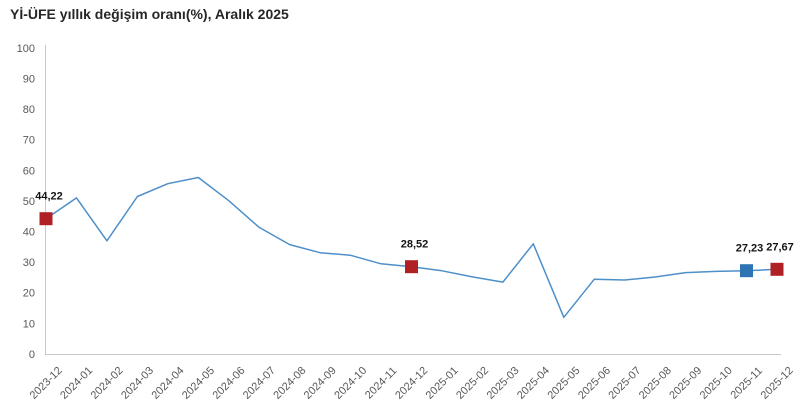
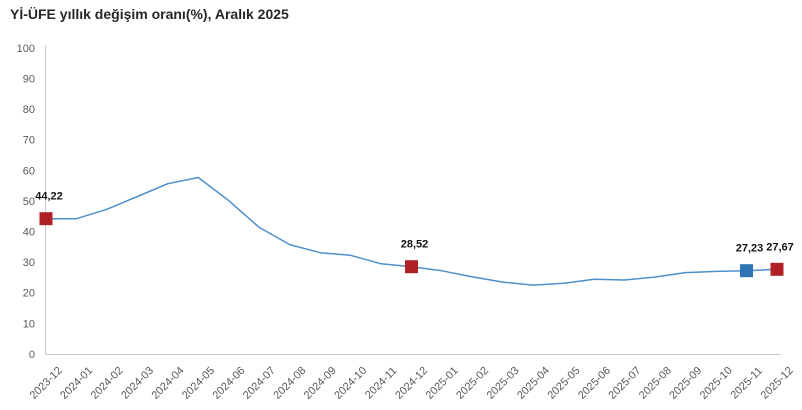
2024-01: 51 -> 44
2024-02: 37 -> 47
2025-04: 36 -> 22
2025-05: 12 -> 23
